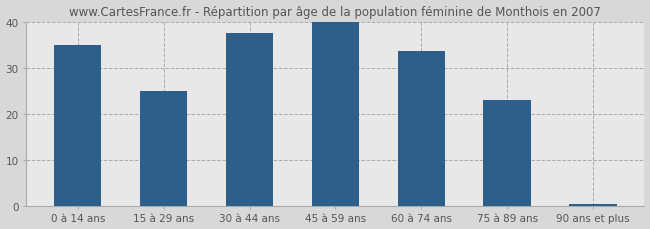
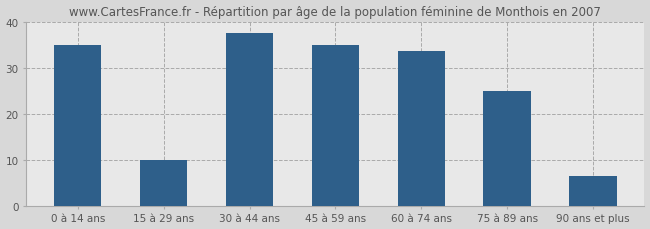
15 à 29 ans: 25.0 -> 10.0
45 à 59 ans: 40.0 -> 35.0
75 à 89 ans: 23.0 -> 25.0
90 ans et plus: 0.5 -> 6.5
